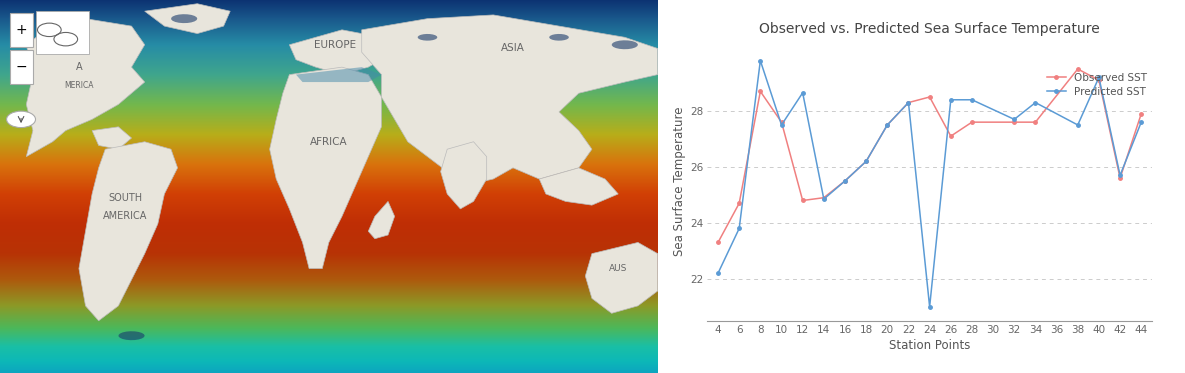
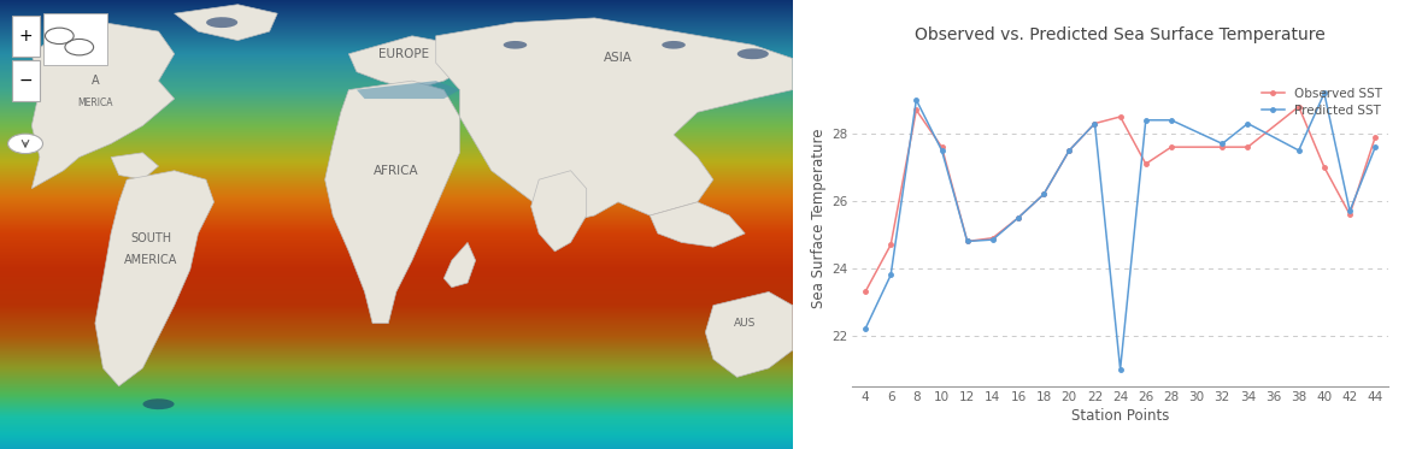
Predicted SST/8: 29.80 -> 29.00
Predicted SST/12: 28.65 -> 24.80
Observed SST/38: 29.5 -> 28.8
Observed SST/40: 29.1 -> 27.0
